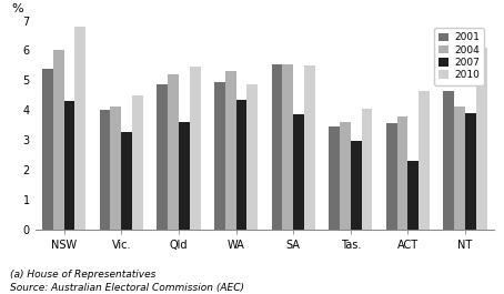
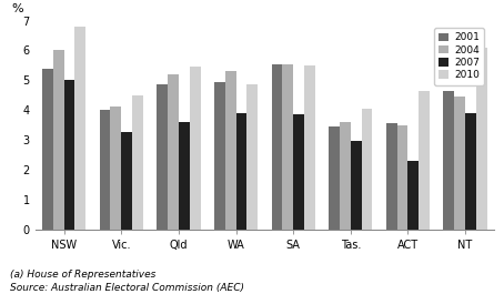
2007/NSW: 4.30 -> 5.00
2007/WA: 4.35 -> 3.90
2004/ACT: 3.80 -> 3.50
2004/NT: 4.10 -> 4.45
